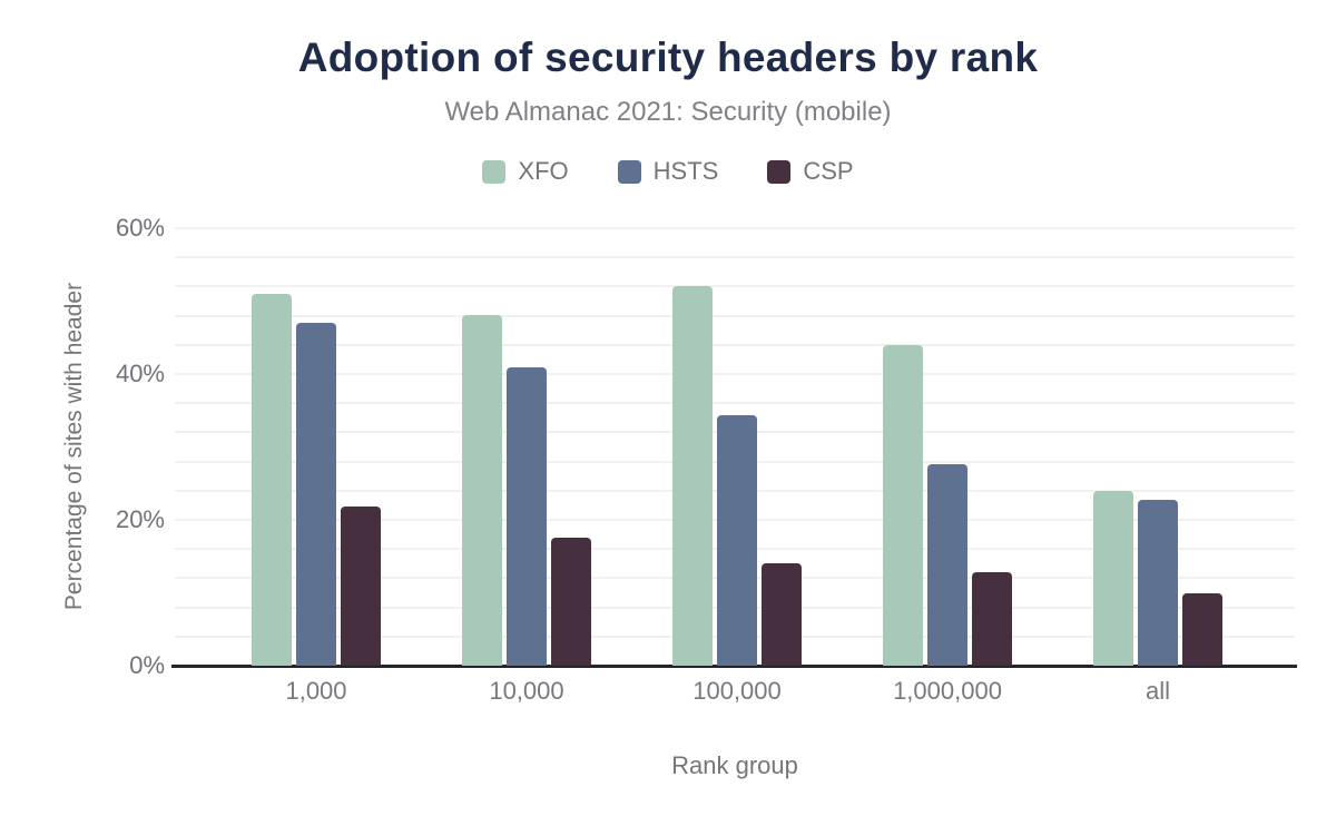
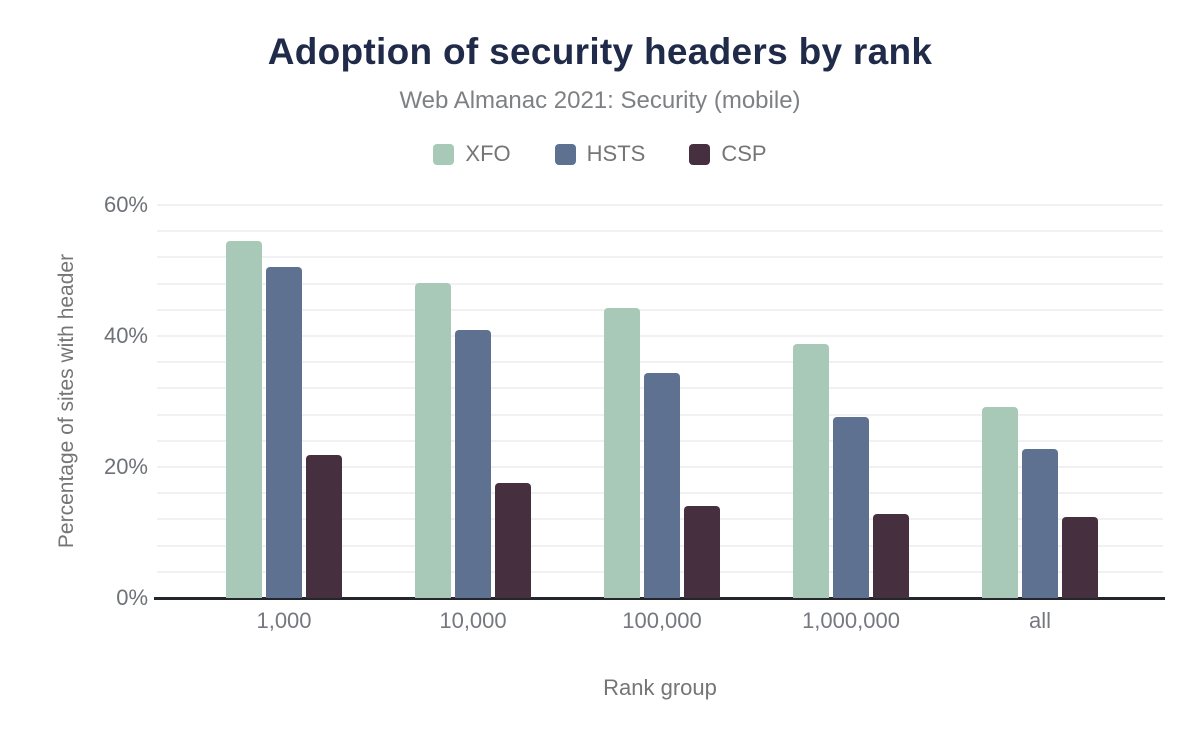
XFO/1,000: 51% -> 54%
HSTS/1,000: 47% -> 51%
XFO/100,000: 52% -> 44%
XFO/1,000,000: 44% -> 39%
XFO/all: 24% -> 29%
CSP/all: 10% -> 12%
